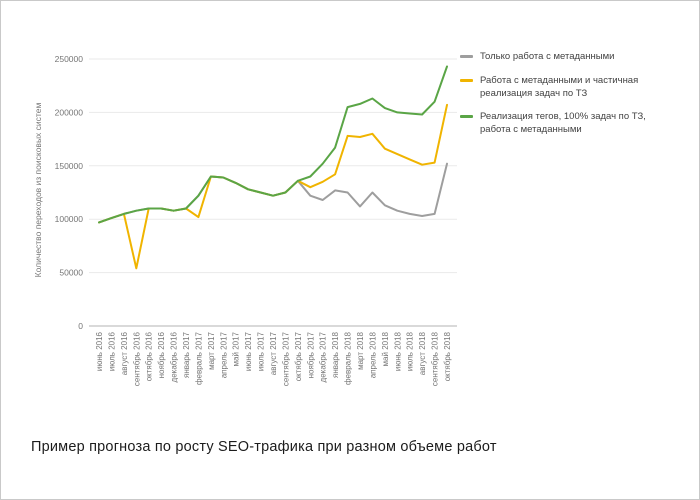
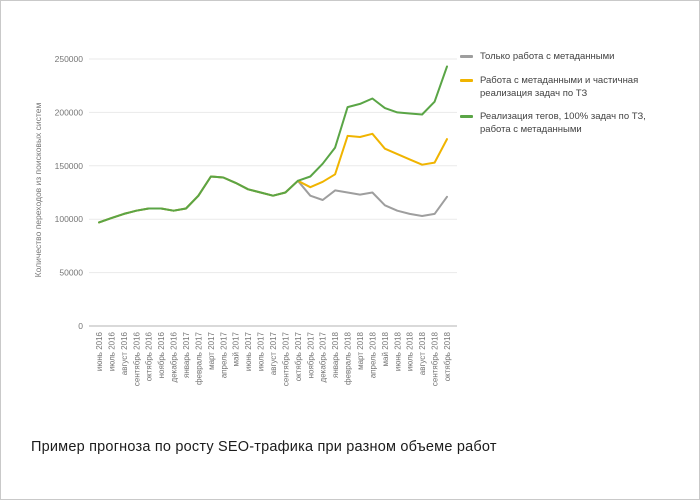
Работа с метаданными и частичная реализация задач по ТЗ/сентябрь 2016: 54000 -> 108000
Работа с метаданными и частичная реализация задач по ТЗ/февраль 2017: 102000 -> 122000
Только работа с метаданными/март 2018: 112000 -> 123000
Только работа с метаданными/октябрь 2018: 152000 -> 121000
Работа с метаданными и частичная реализация задач по ТЗ/октябрь 2018: 207000 -> 175000
